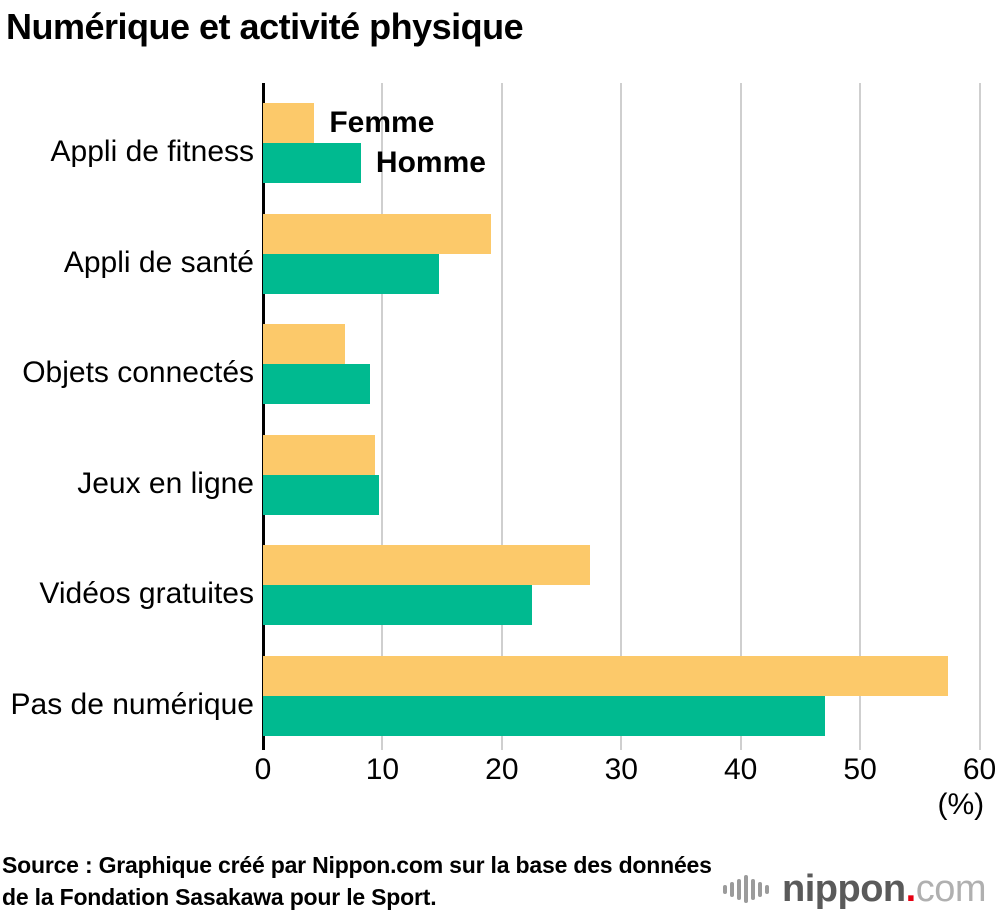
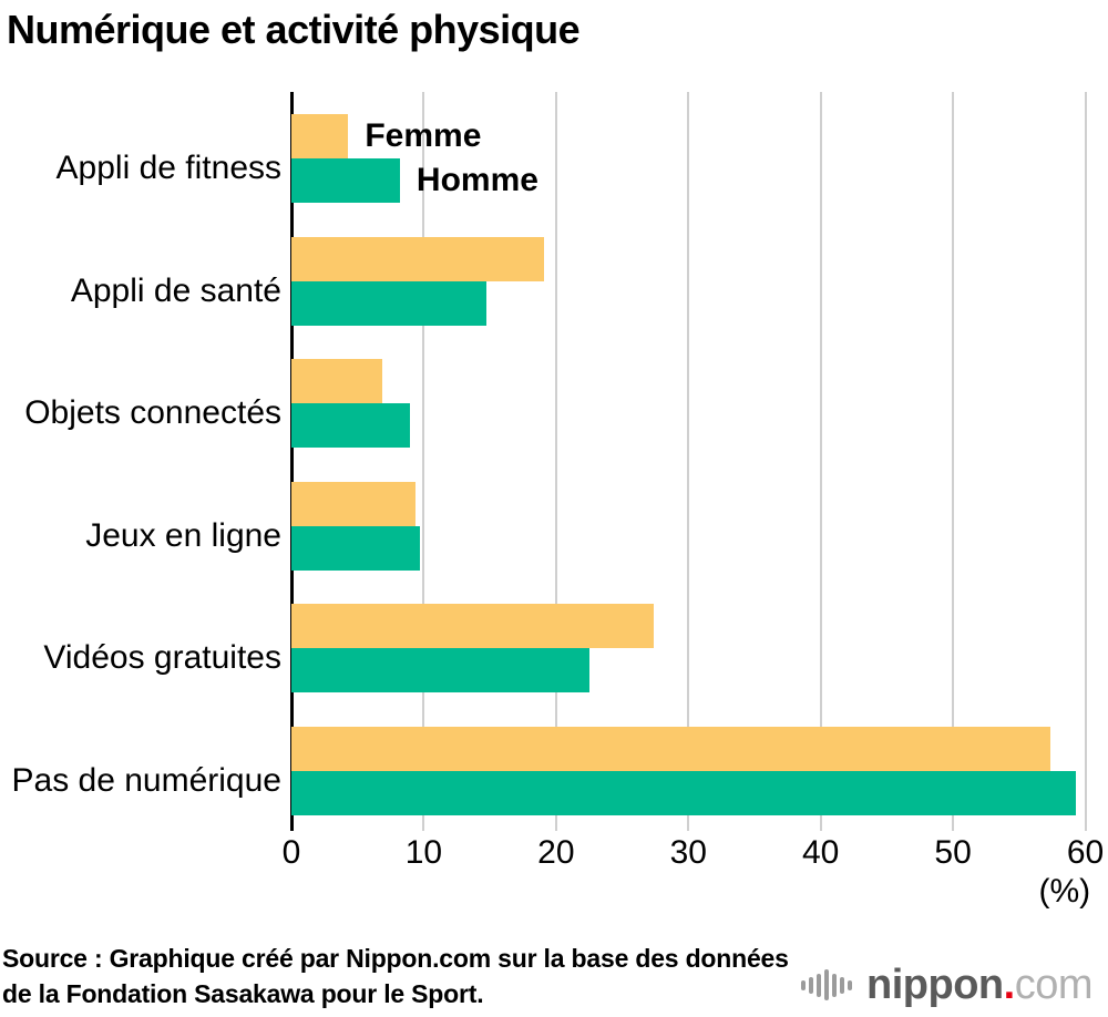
Homme/Pas de numérique: 47.1 -> 59.3
